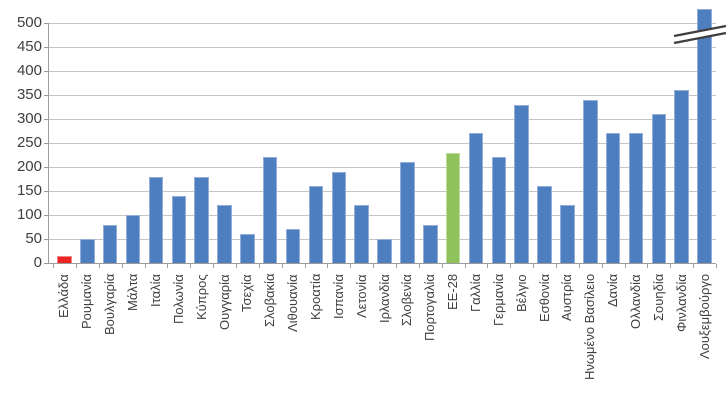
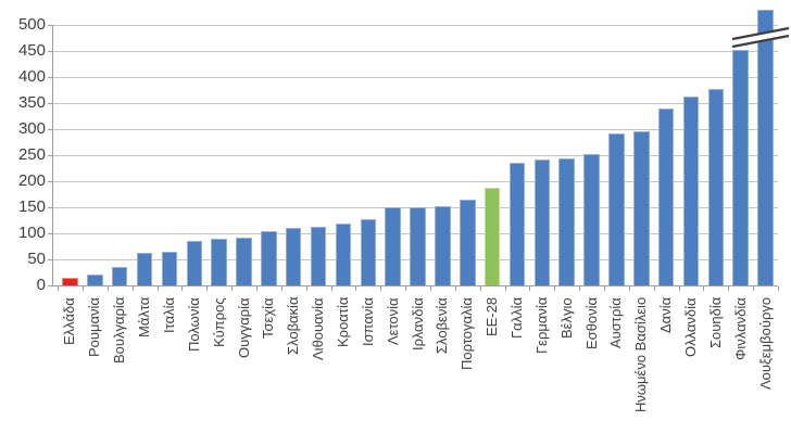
Ρουμανία: 50 -> 20
Βουλγαρία: 80 -> 40
Μάλτα: 100 -> 60
Ιταλία: 180 -> 60
Πολωνία: 140 -> 80
Κύπρος: 180 -> 90
Ουγγαρία: 120 -> 90
Τσεχία: 60 -> 100
Σλοβακία: 220 -> 110
Λιθουανία: 70 -> 110
Κροατία: 160 -> 120
Ισπανία: 190 -> 130
Λετονία: 120 -> 150
Ιρλανδία: 50 -> 150
Σλοβενία: 210 -> 150
Πορτογαλία: 80 -> 160
ΕΕ-28: 230 -> 190
Γαλλία: 270 -> 240
Γερμανία: 220 -> 240
Βέλγιο: 330 -> 240
Εσθονία: 160 -> 250
Αυστρία: 120 -> 290
Ηνωμένο Βασίλειο: 340 -> 300
Δανία: 270 -> 340
Ολλανδία: 270 -> 360
Σουηδία: 310 -> 380
Φινλανδία: 360 -> 450
